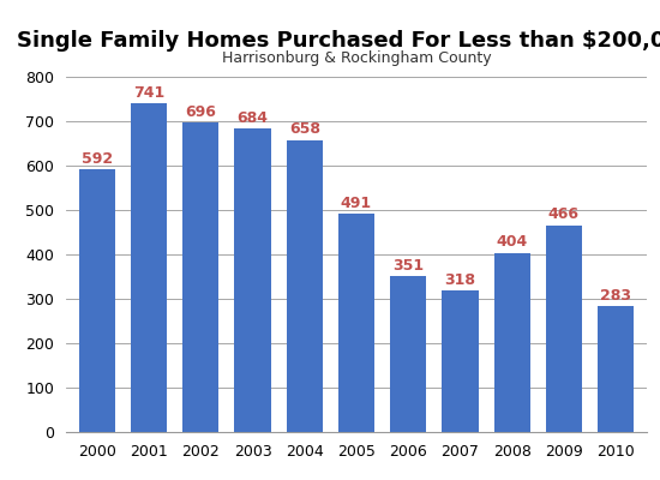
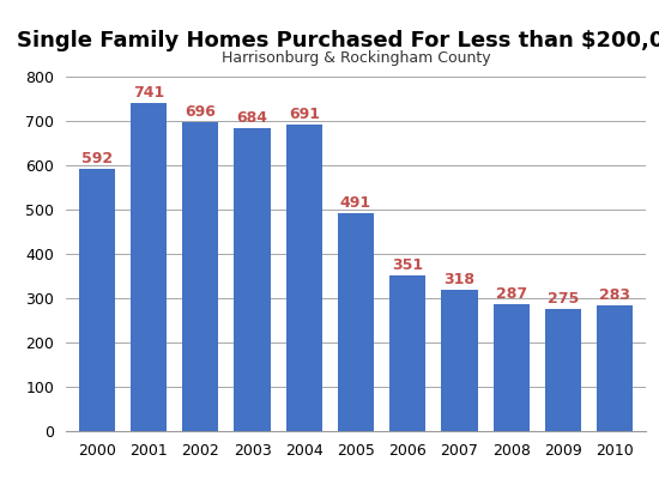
2004: 658 -> 691
2008: 404 -> 287
2009: 466 -> 275
